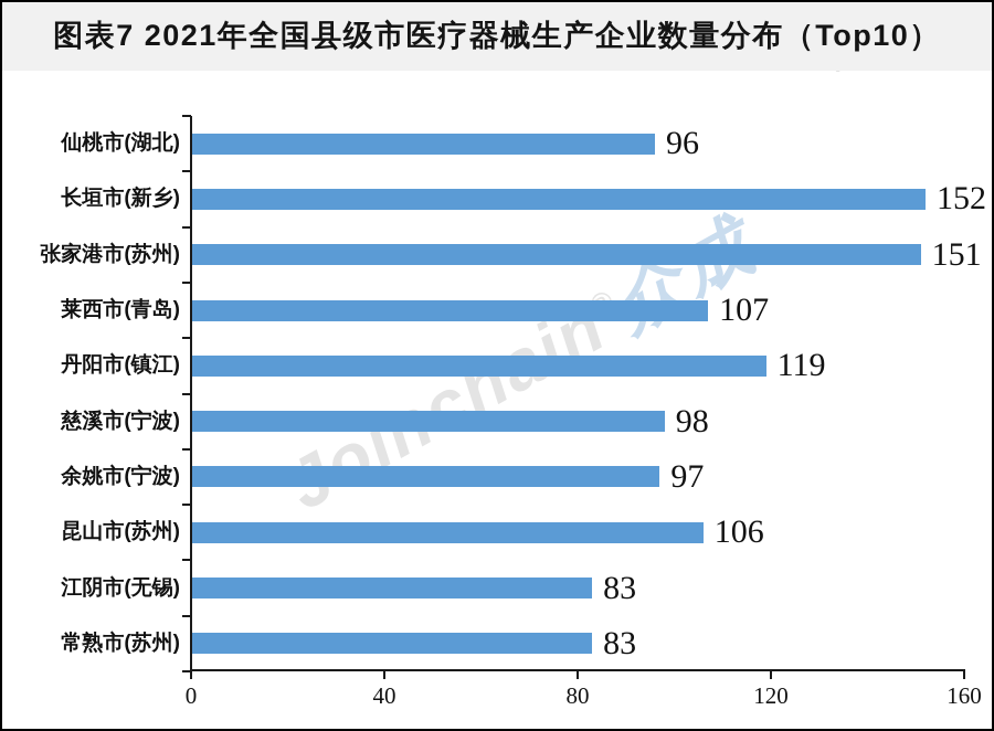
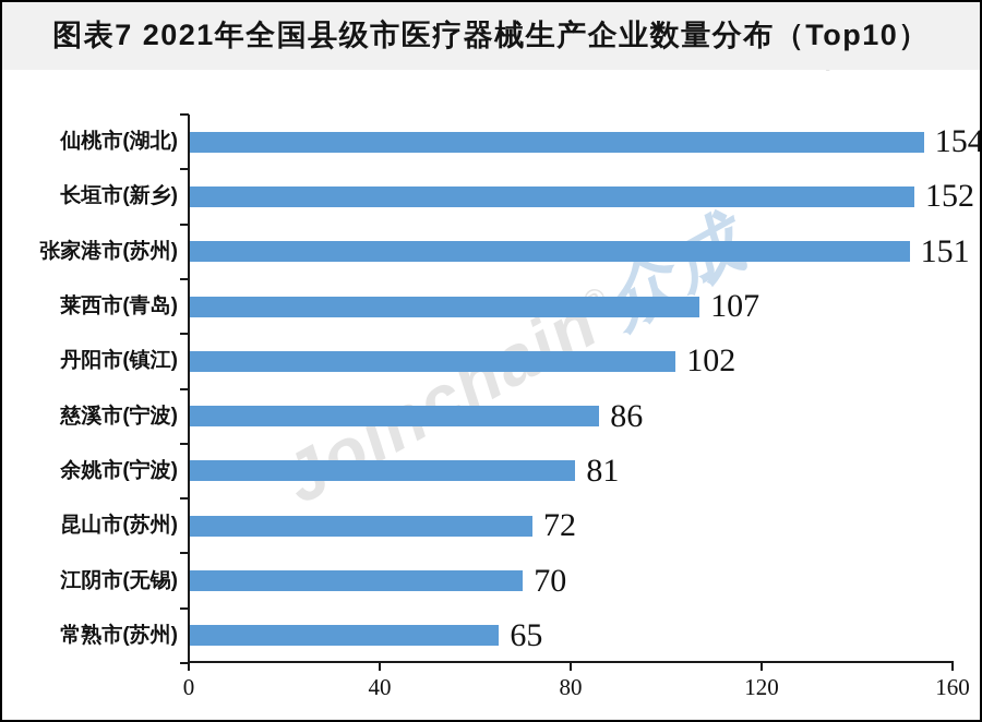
仙桃市(湖北): 96 -> 154
丹阳市(镇江): 119 -> 102
慈溪市(宁波): 98 -> 86
余姚市(宁波): 97 -> 81
昆山市(苏州): 106 -> 72
江阴市(无锡): 83 -> 70
常熟市(苏州): 83 -> 65
